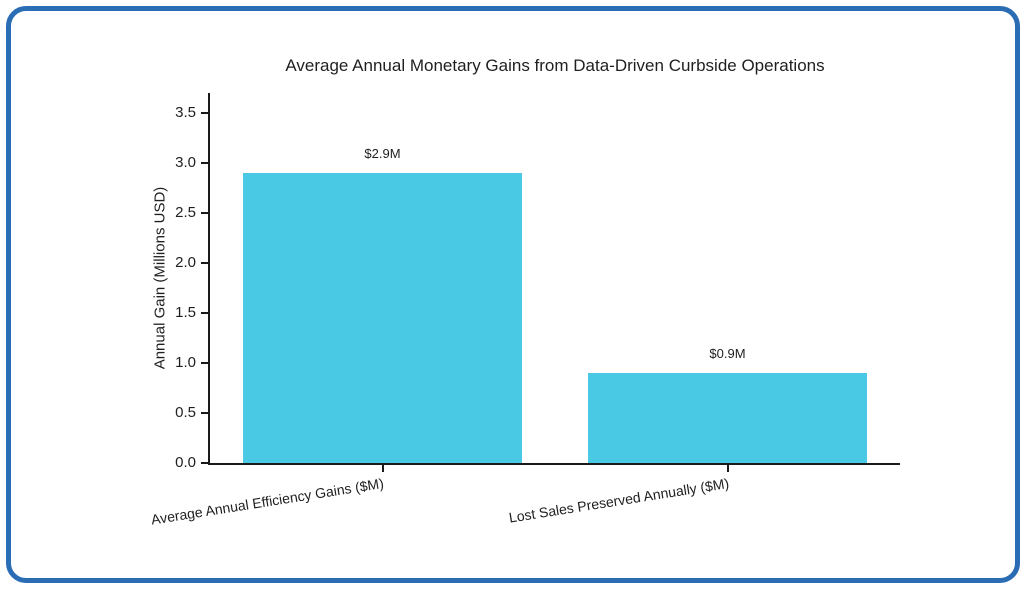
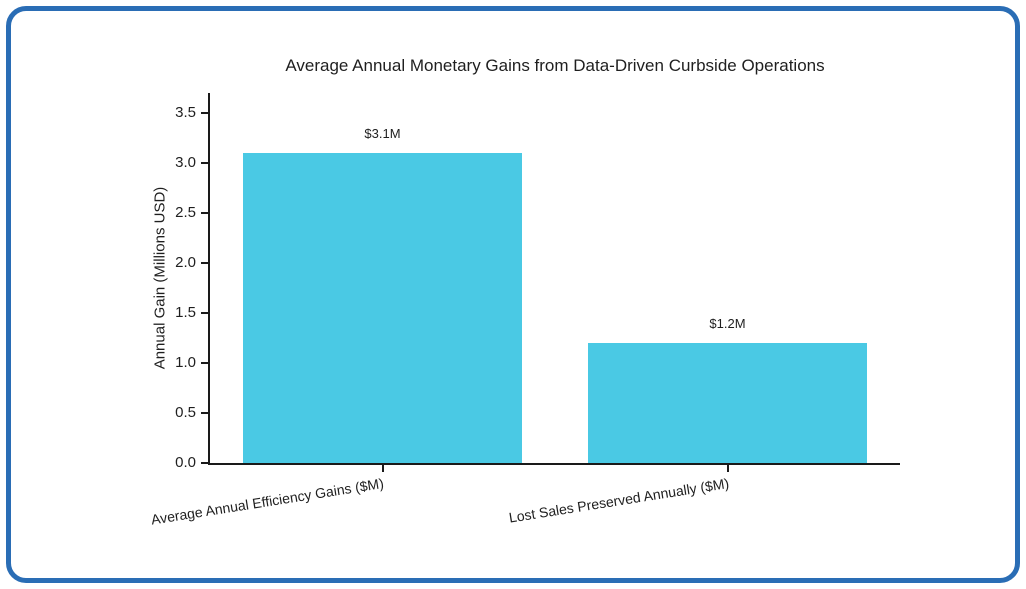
Average Annual Efficiency Gains ($M): $2.9M -> $3.1M
Lost Sales Preserved Annually ($M): $0.9M -> $1.2M
